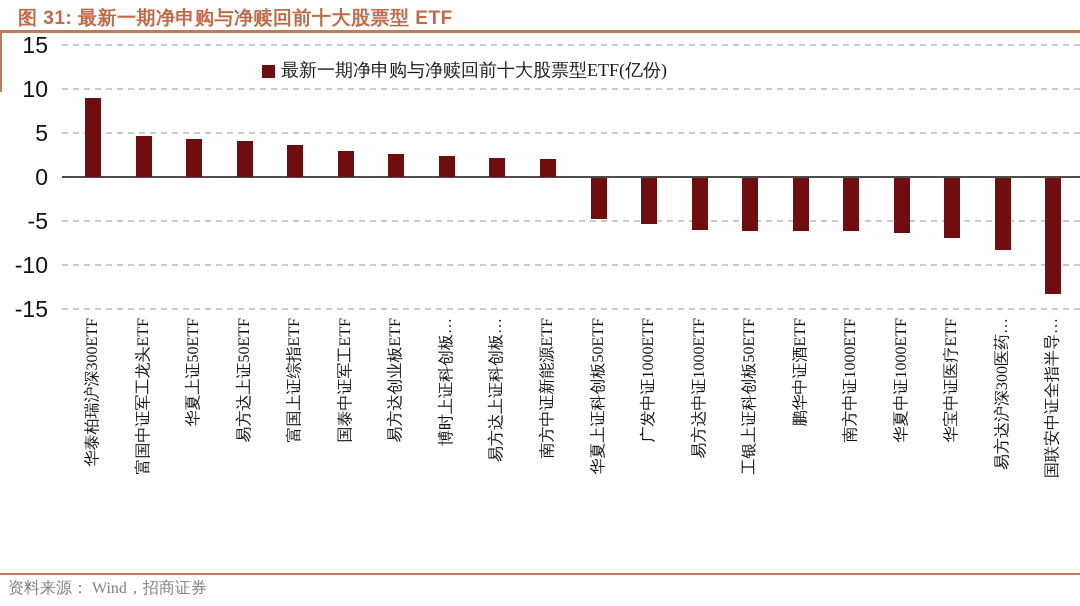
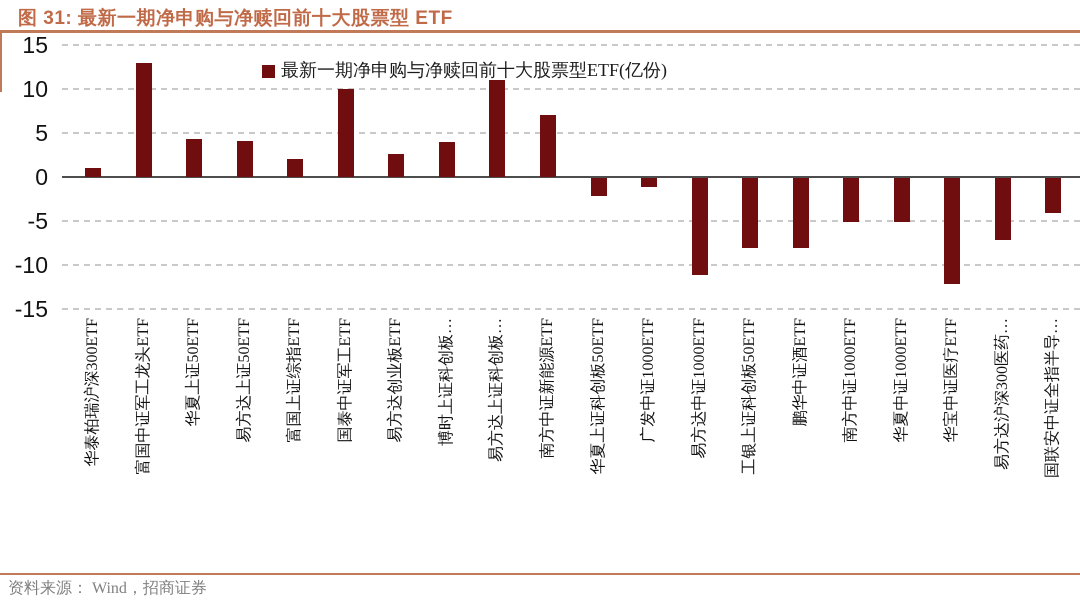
华泰柏瑞沪深300ETF: 9 -> 1
富国中证军工龙头ETF: 5 -> 13
富国上证综指ETF: 4 -> 2
国泰中证军工ETF: 3 -> 10
博时上证科创板…: 2 -> 4
易方达上证科创板…: 2 -> 11
南方中证新能源ETF: 2 -> 7
华夏上证科创板50ETF: -5 -> -2
广发中证1000ETF: -5 -> -1
易方达中证1000ETF: -6 -> -11
工银上证科创板50ETF: -6 -> -8
鹏华中证酒ETF: -6 -> -8
南方中证1000ETF: -6 -> -5
华夏中证1000ETF: -6 -> -5
华宝中证医疗ETF: -7 -> -12
易方达沪深300医药…: -8 -> -7
国联安中证全指半导…: -13 -> -4
